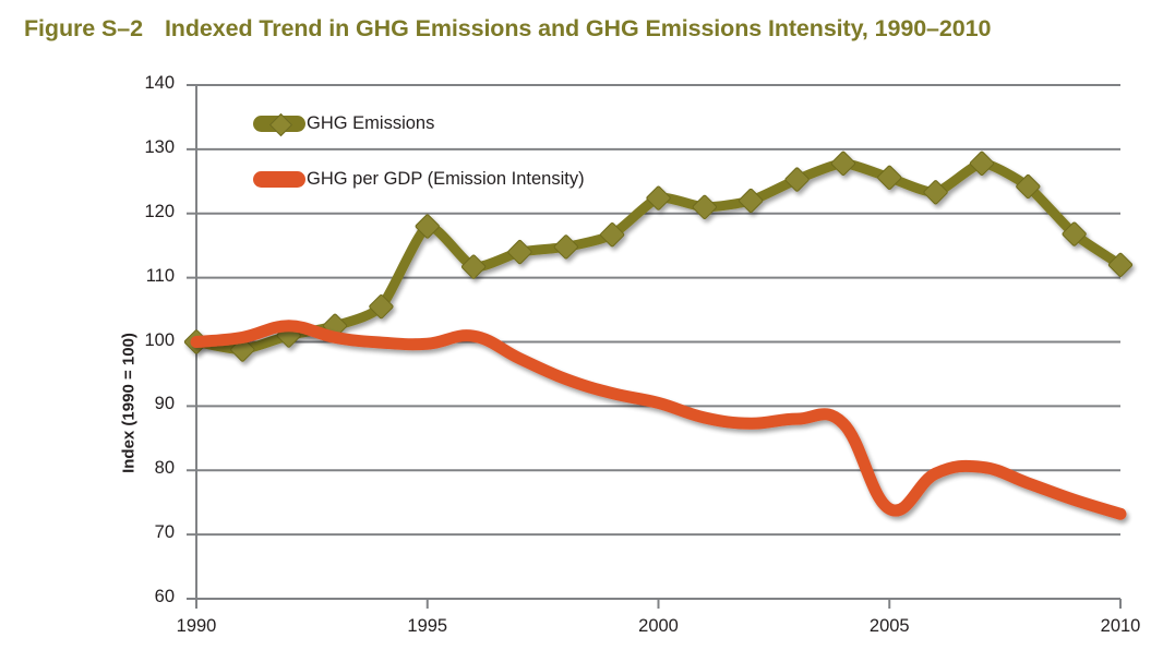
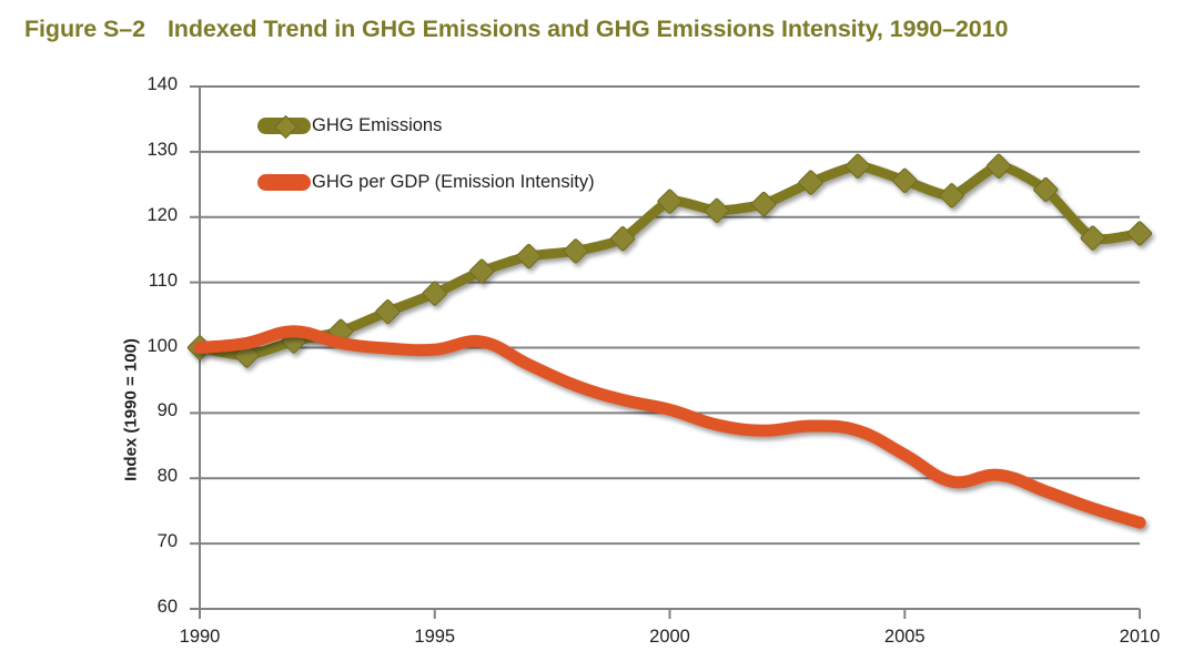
GHG Emissions/1995: 118 -> 108
GHG per GDP (Emission Intensity)/2005: 74 -> 84
GHG Emissions/2010: 112 -> 118
